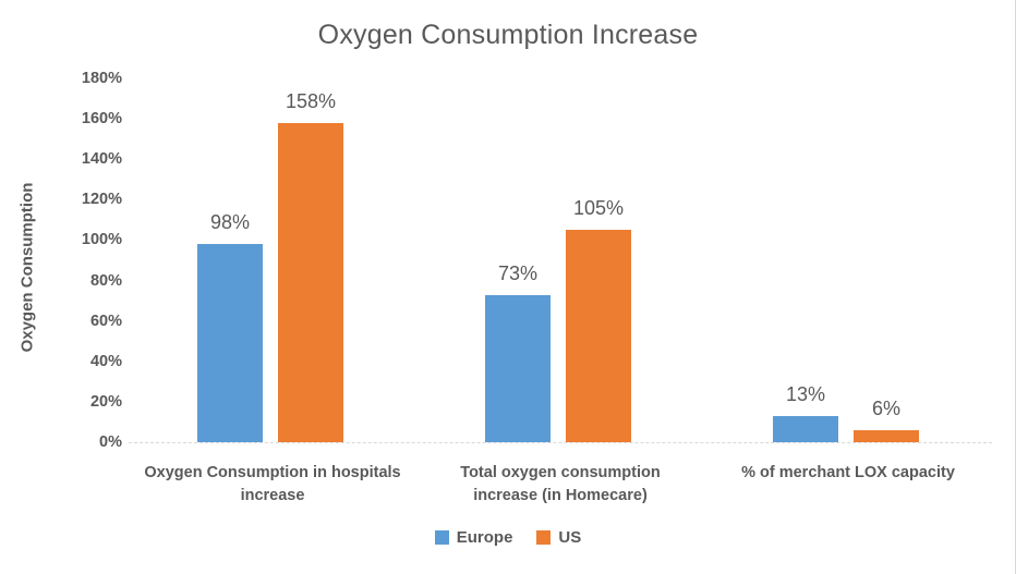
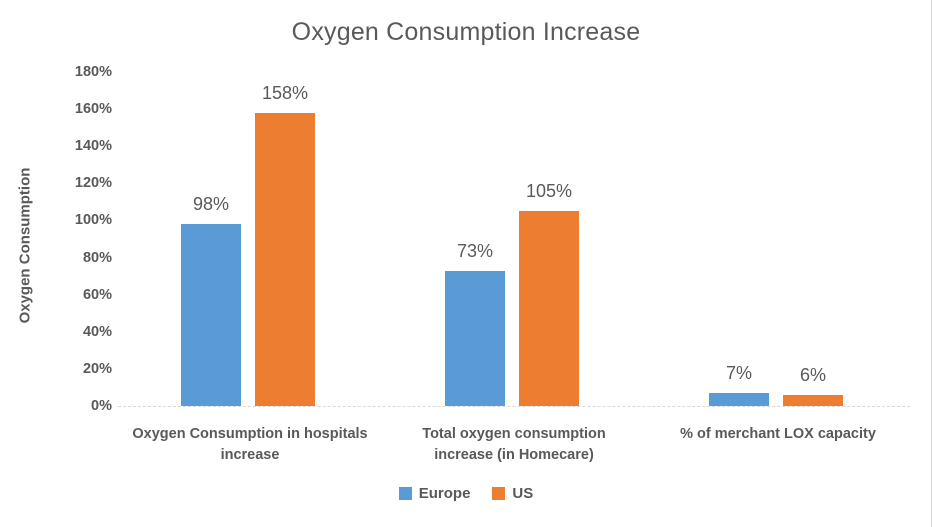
Europe/% of merchant LOX capacity: 13% -> 7%
